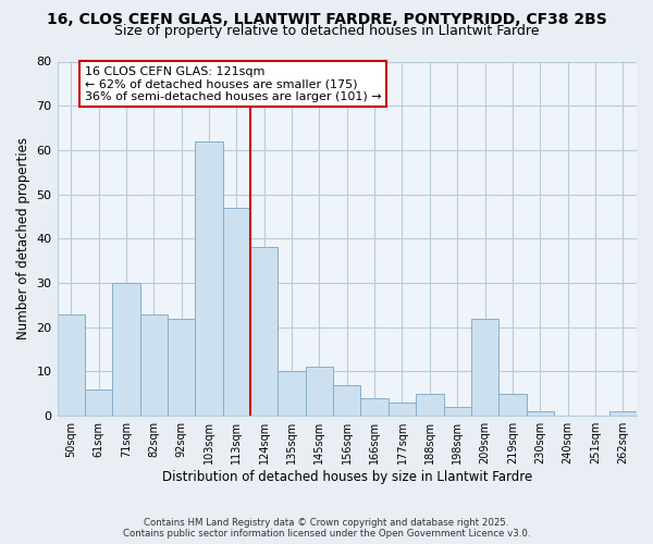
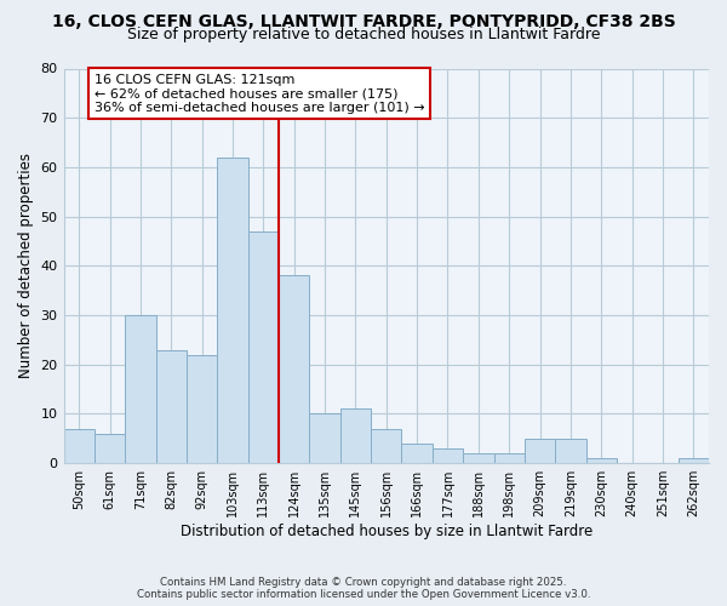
50sqm: 23 -> 7
188sqm: 5 -> 2
209sqm: 22 -> 5
